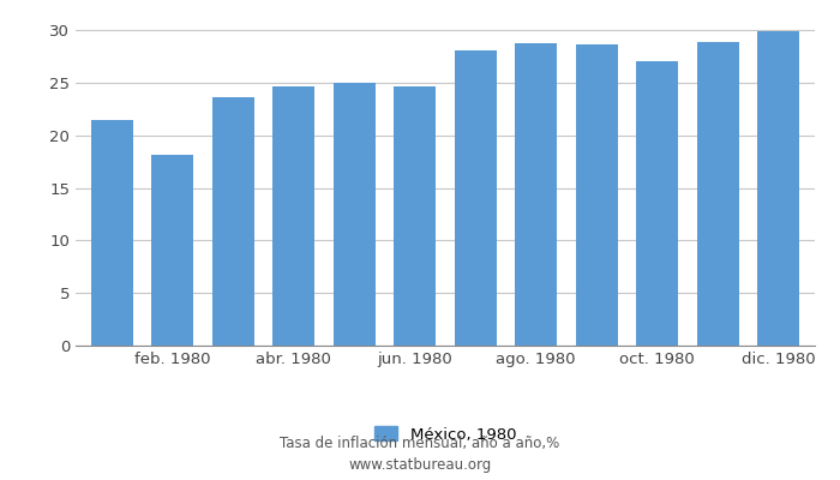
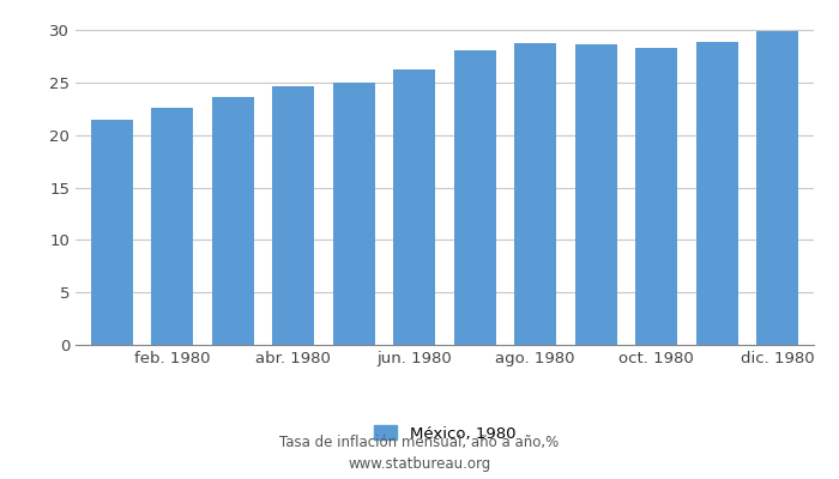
feb. 1980: 18.2 -> 22.6
jun. 1980: 24.6 -> 26.2
oct. 1980: 27.0 -> 28.3
